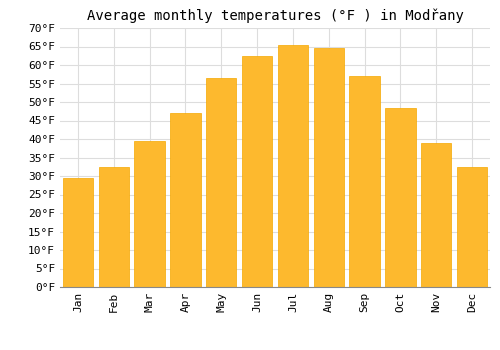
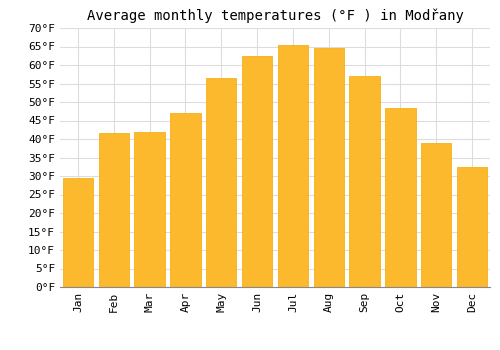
Feb: 32.5°F -> 41.5°F
Mar: 39.5°F -> 42.0°F
